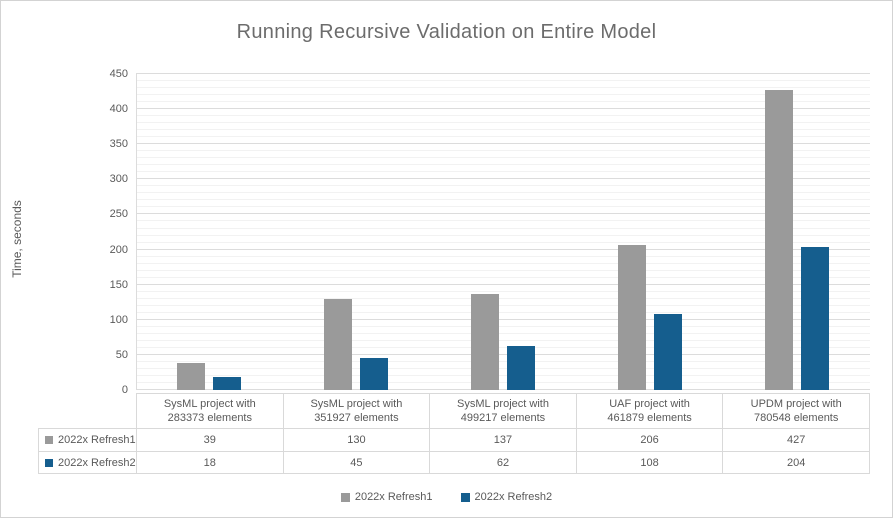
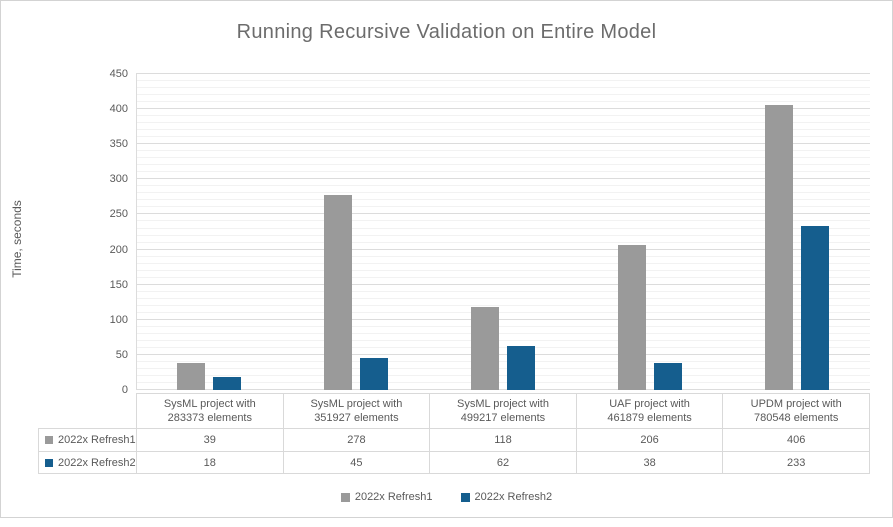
2022x Refresh1/SysML project with 351927 elements: 130 -> 278
2022x Refresh1/SysML project with 499217 elements: 137 -> 118
2022x Refresh2/UAF project with 461879 elements: 108 -> 38
2022x Refresh1/UPDM project with 780548 elements: 427 -> 406
2022x Refresh2/UPDM project with 780548 elements: 204 -> 233
